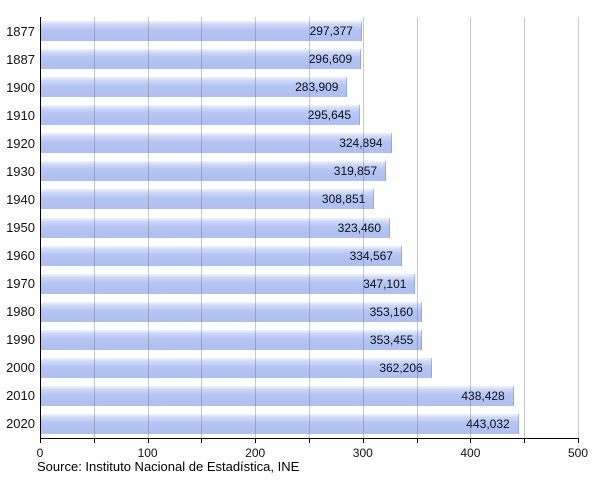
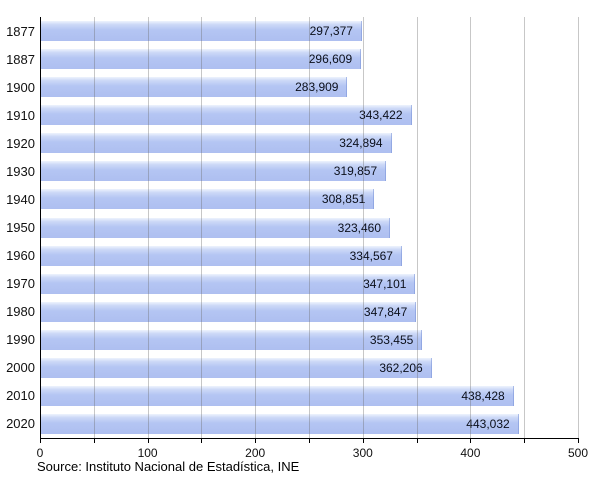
1910: 295,645 -> 343,422
1980: 353,160 -> 347,847
